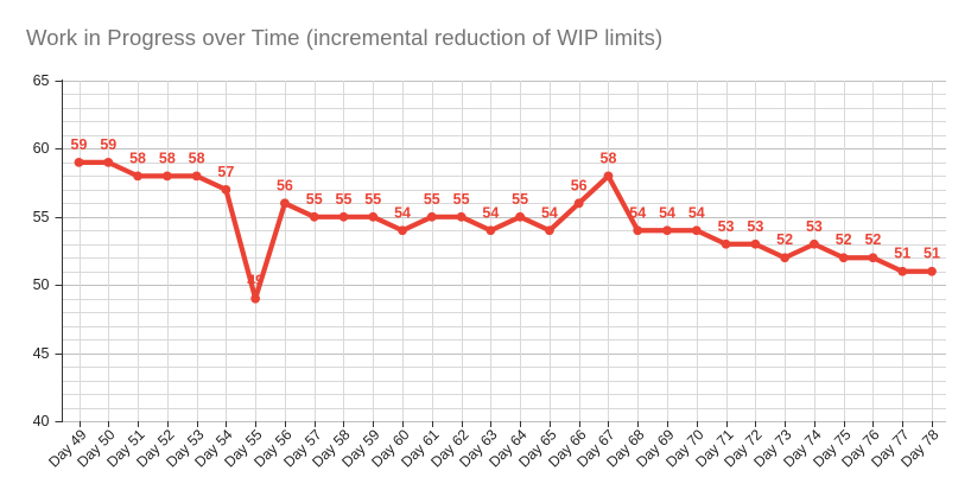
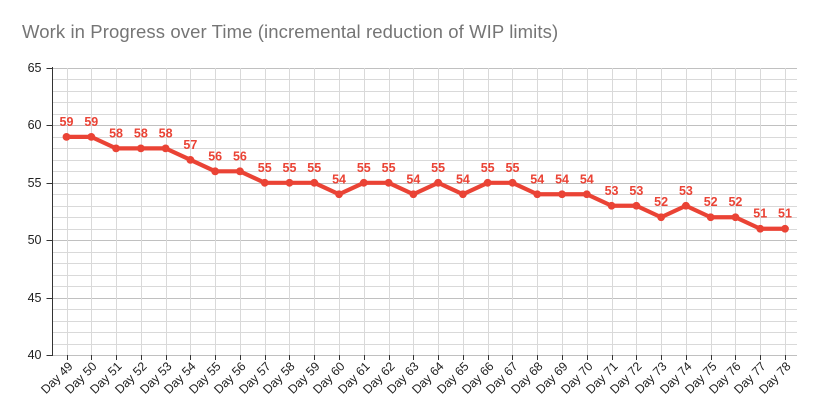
Day 55: 49 -> 56
Day 66: 56 -> 55
Day 67: 58 -> 55
